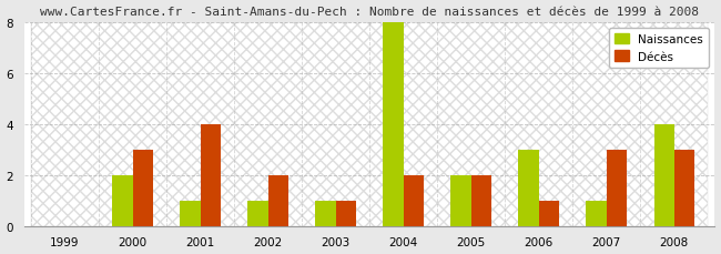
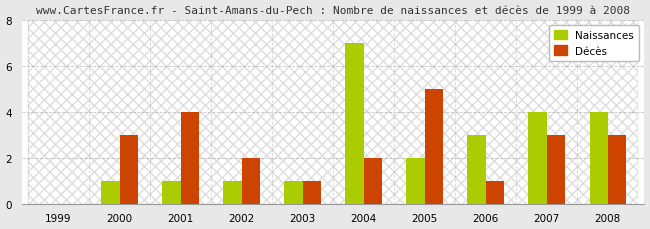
Naissances/2000: 2 -> 1
Naissances/2004: 8 -> 7
Décès/2005: 2 -> 5
Naissances/2007: 1 -> 4
